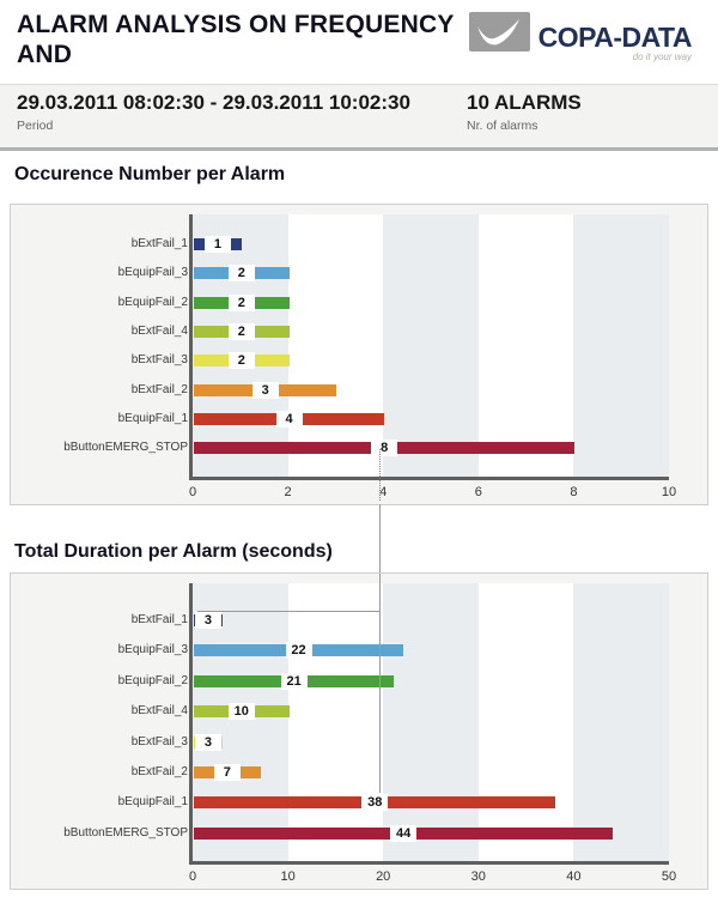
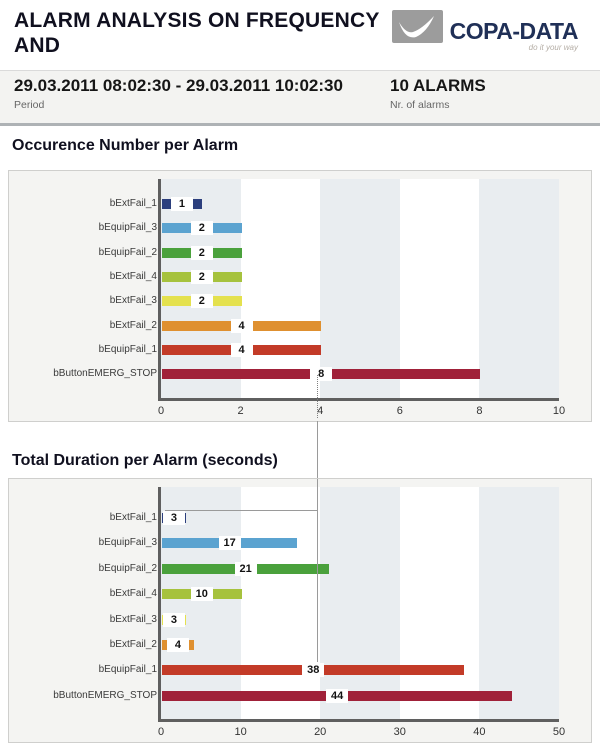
Occurence Number per Alarm/bExtFail_2: 3 -> 4
Total Duration per Alarm (seconds)/bEquipFail_3: 22 -> 17
Total Duration per Alarm (seconds)/bExtFail_2: 7 -> 4
